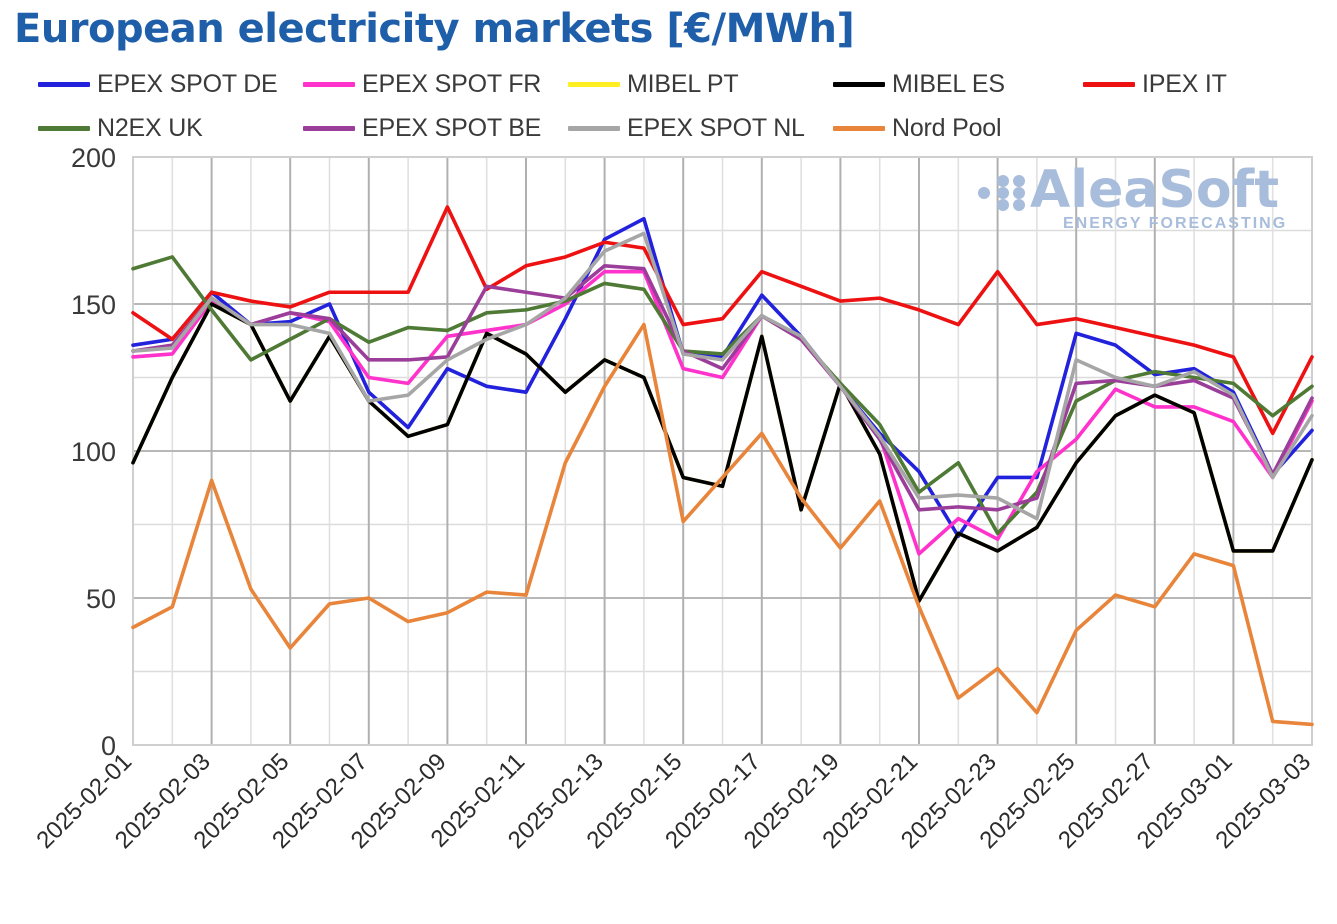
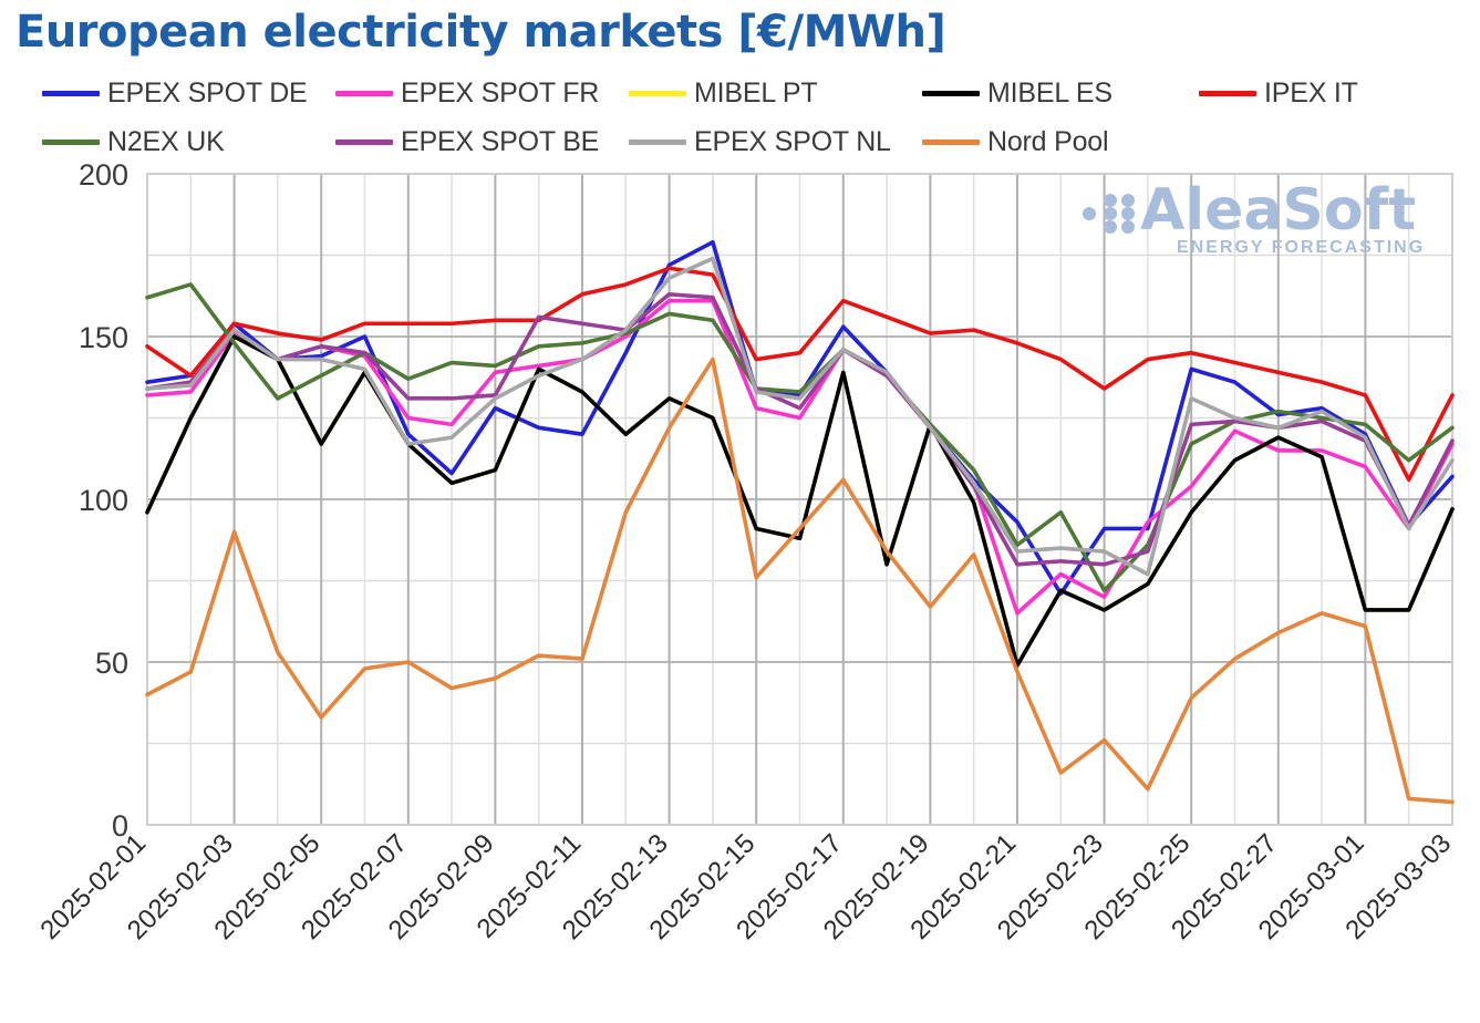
IPEX IT/2025-02-09: 183 -> 155
IPEX IT/2025-02-23: 161 -> 134
Nord Pool/2025-02-27: 47 -> 59
